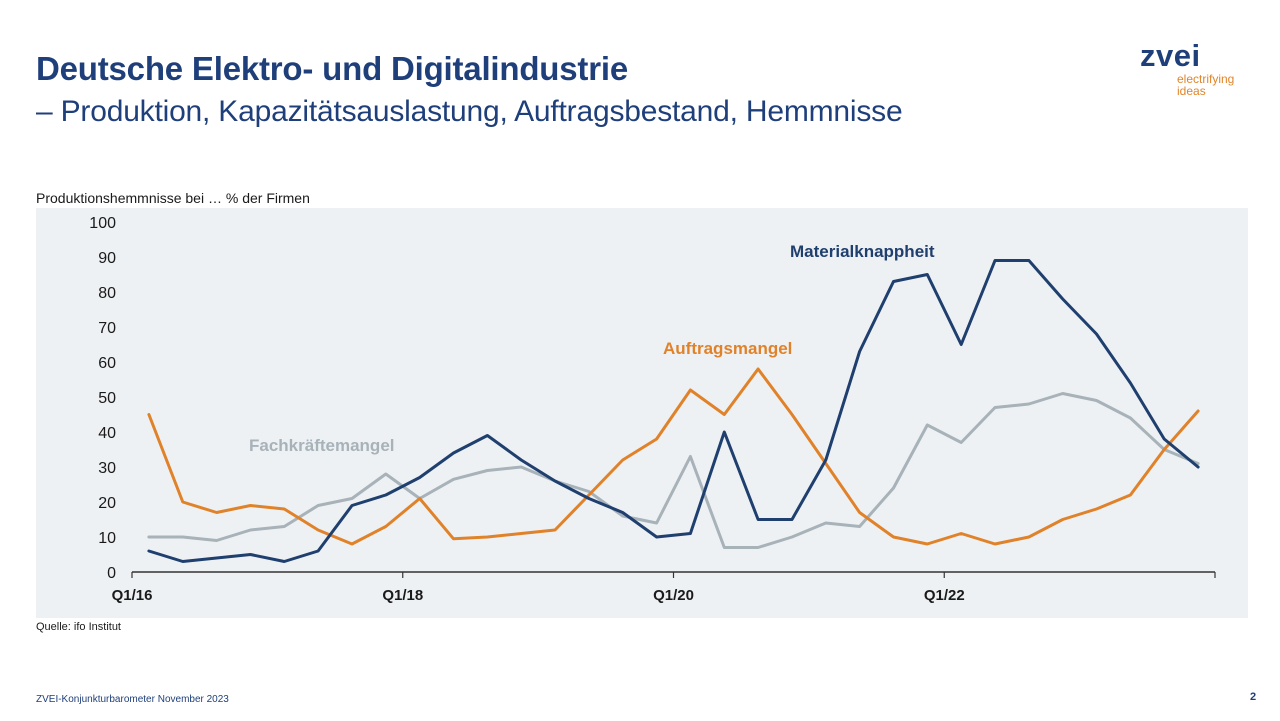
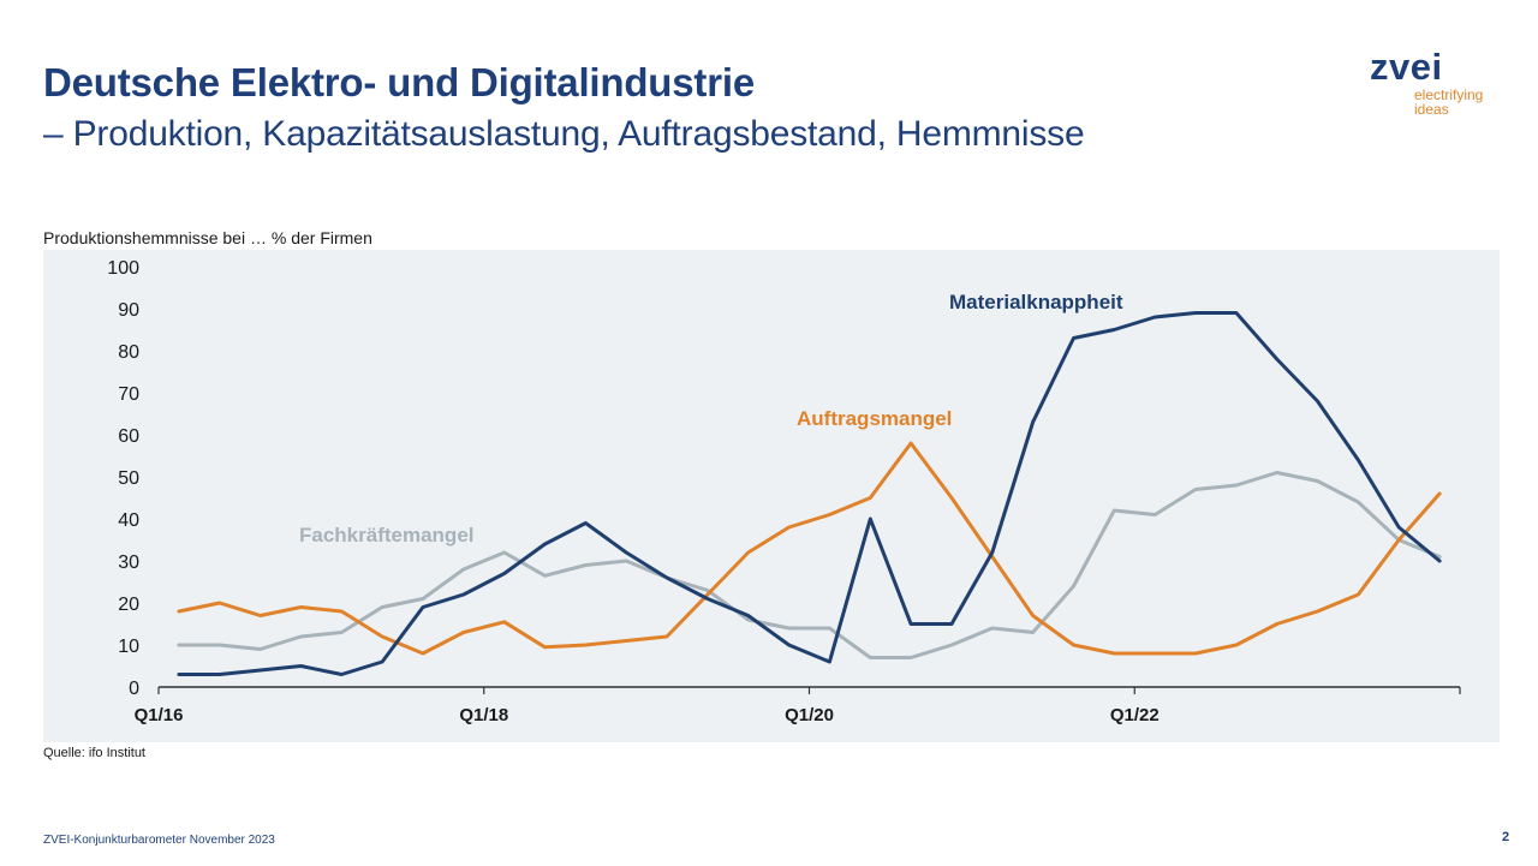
Materialknappheit/Q1/16: 6 -> 3
Auftragsmangel/Q1/16: 45 -> 18
Auftragsmangel/Q1/18: 21 -> 16
Fachkräftemangel/Q1/18: 21 -> 32
Materialknappheit/Q1/20: 11 -> 6
Auftragsmangel/Q1/20: 52 -> 41
Fachkräftemangel/Q1/20: 33 -> 14
Materialknappheit/Q1/22: 65 -> 88
Auftragsmangel/Q1/22: 11 -> 8
Fachkräftemangel/Q1/22: 37 -> 41
